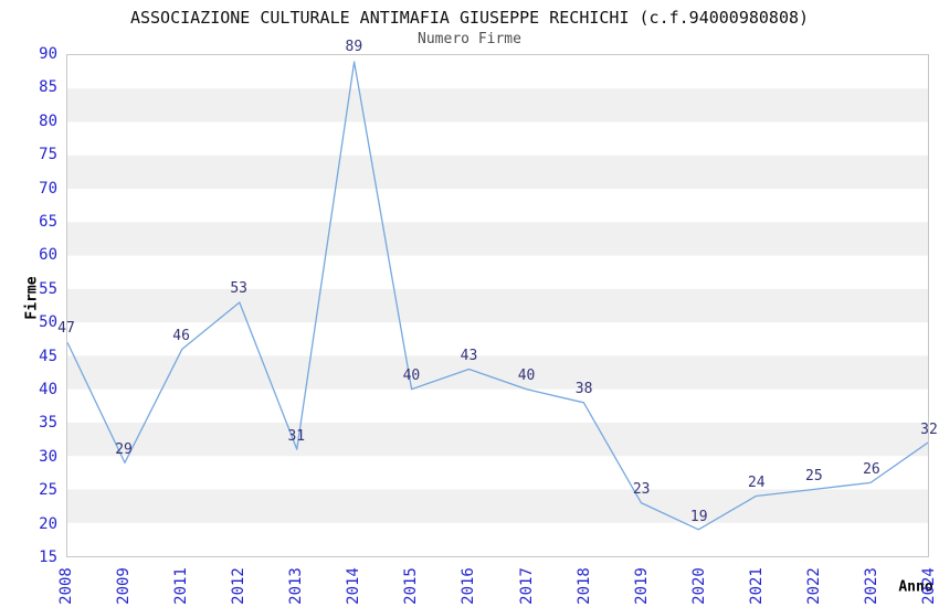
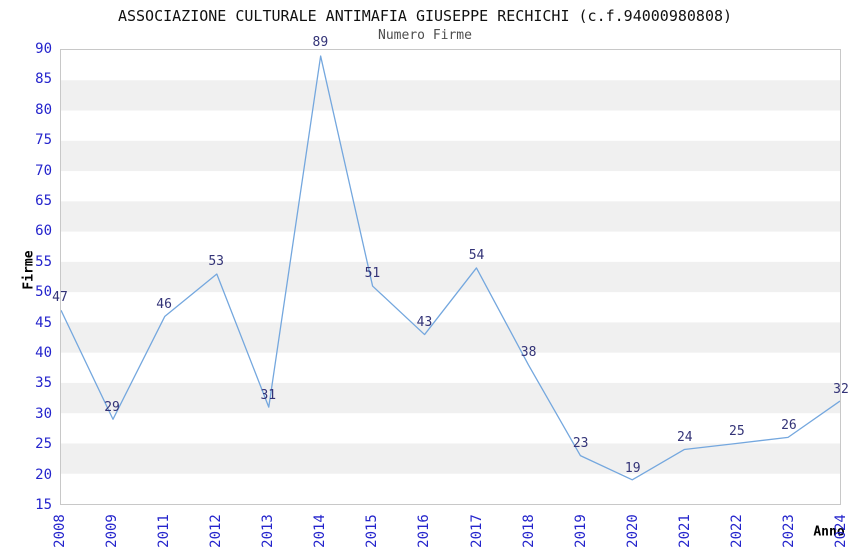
2015: 40 -> 51
2017: 40 -> 54
